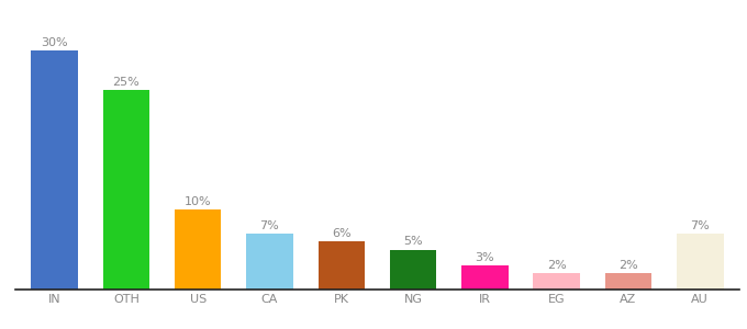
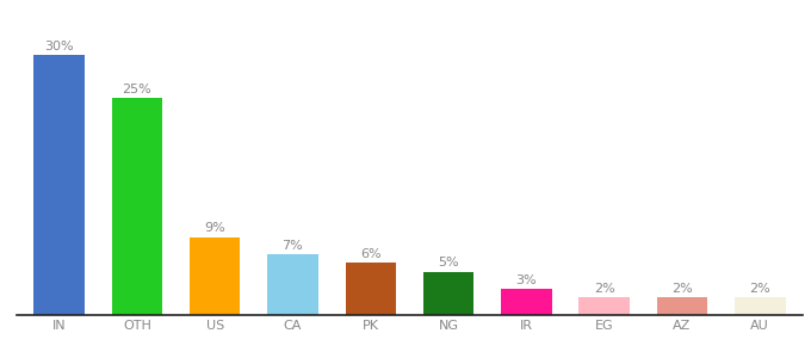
US: 10% -> 9%
AU: 7% -> 2%
